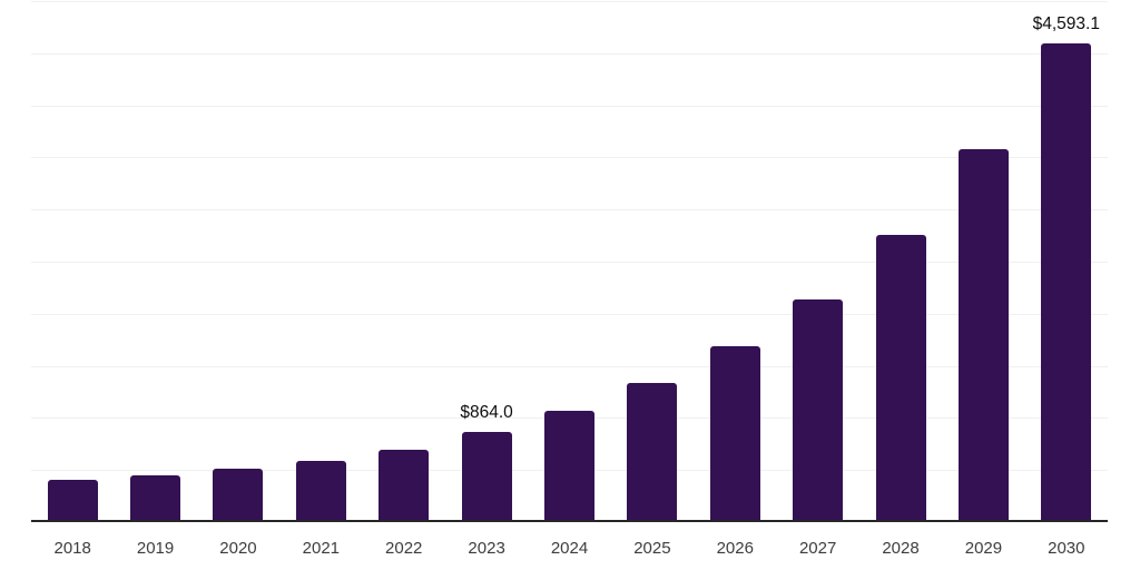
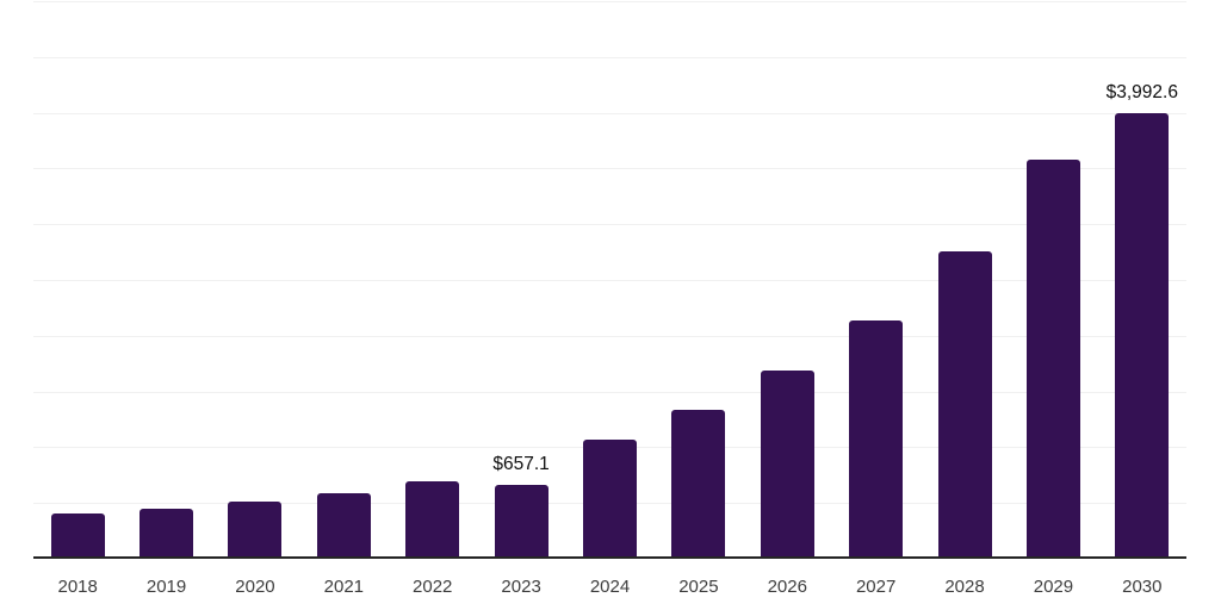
2023: $864.0 -> $657.1
2030: $4,593.1 -> $3,992.6
